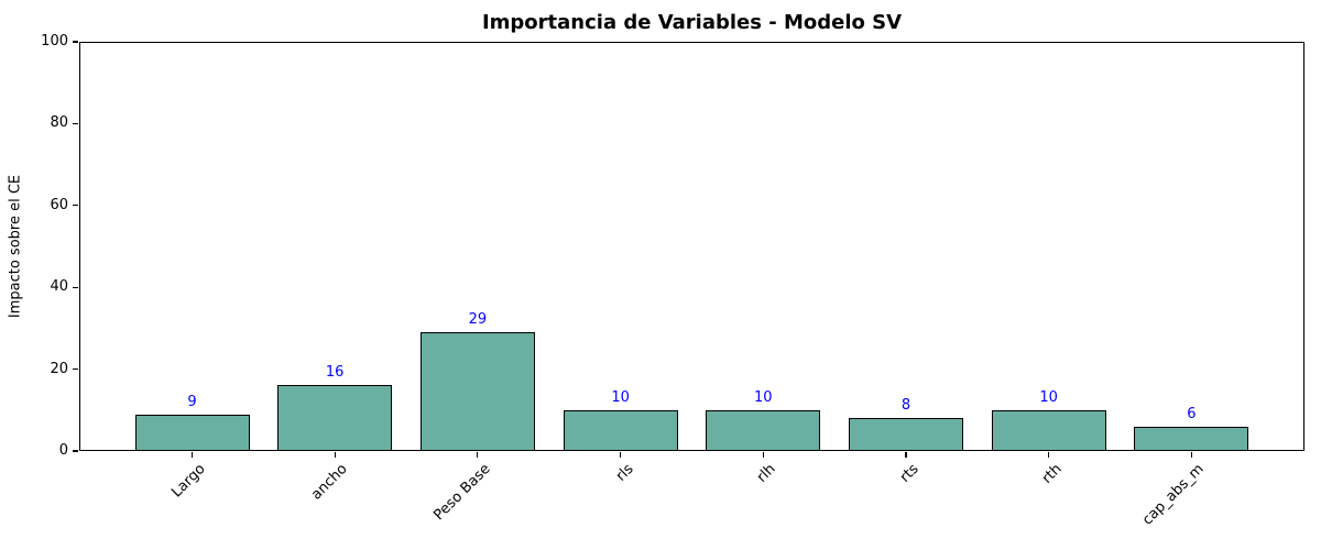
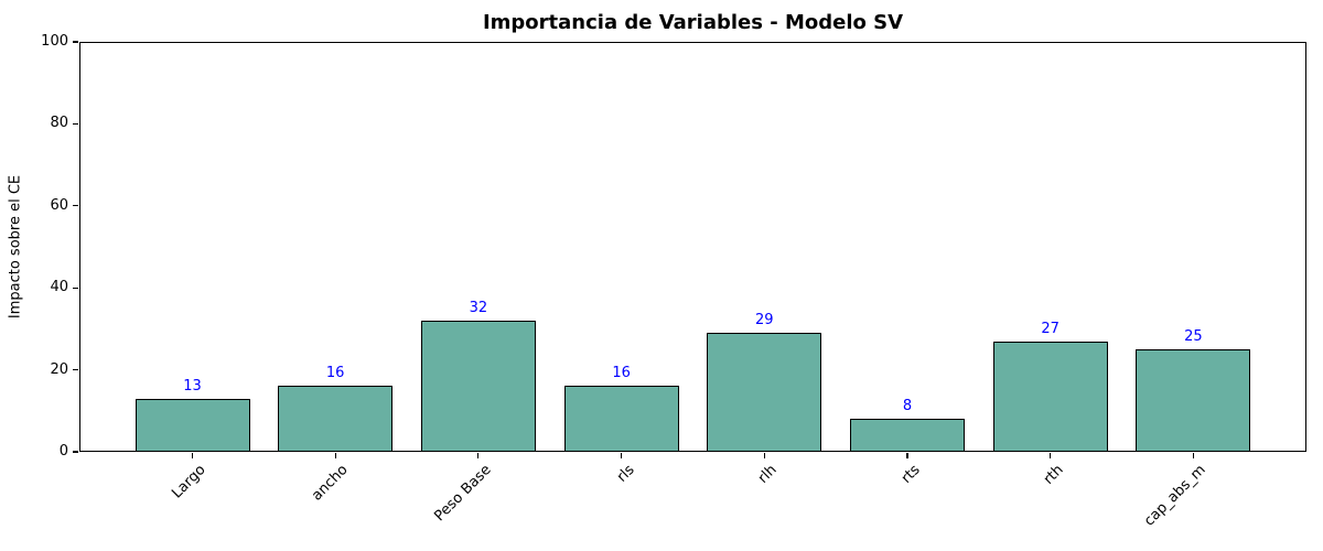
Largo: 9 -> 13
Peso Base: 29 -> 32
rls: 10 -> 16
rlh: 10 -> 29
rth: 10 -> 27
cap_abs_m: 6 -> 25
